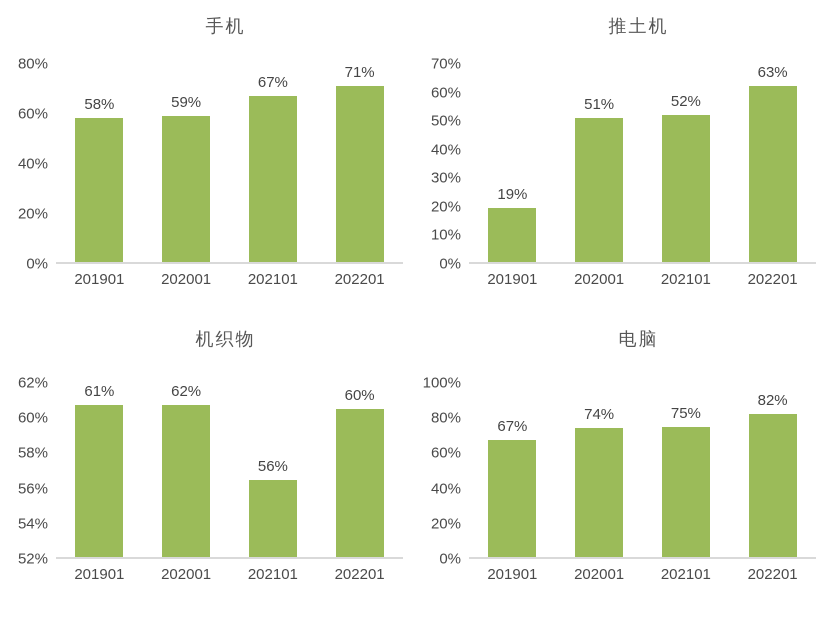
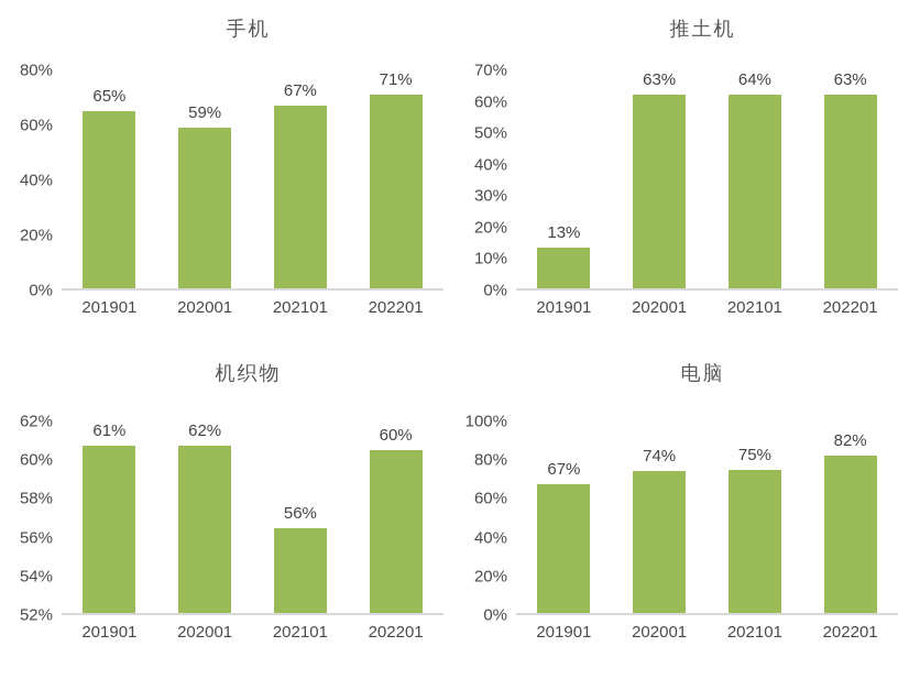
手机/201901: 58% -> 65%
推土机/201901: 19% -> 13%
推土机/202001: 51% -> 63%
推土机/202101: 52% -> 64%
